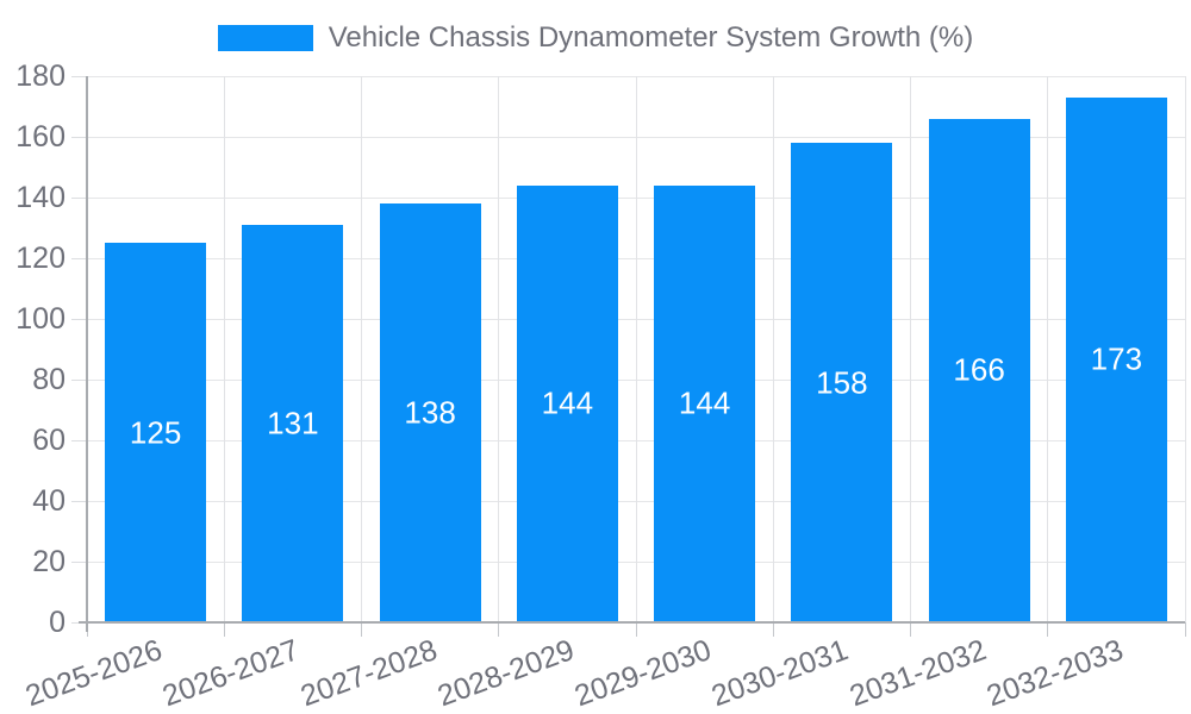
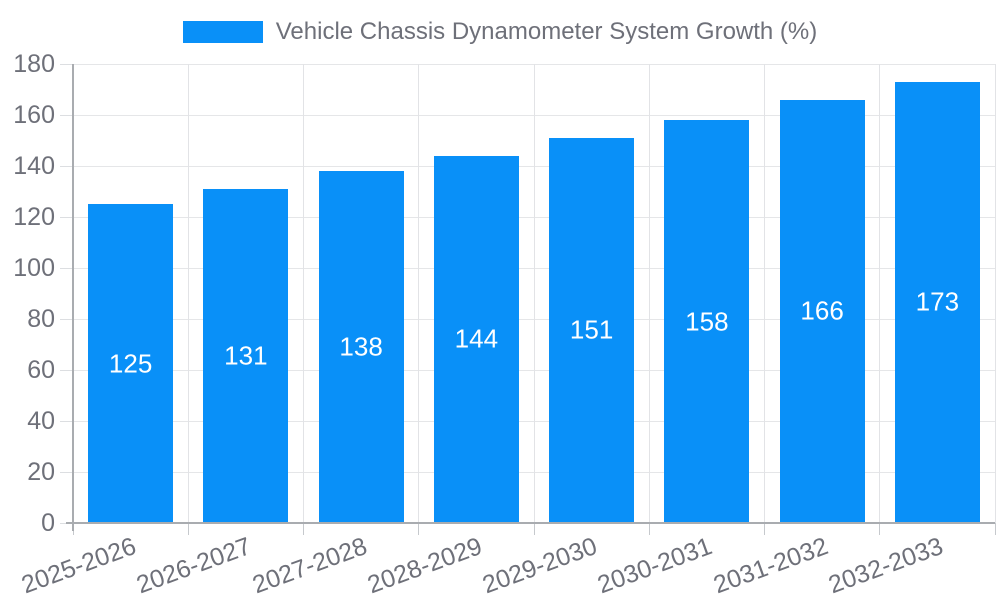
2029-2030: 144 -> 151
